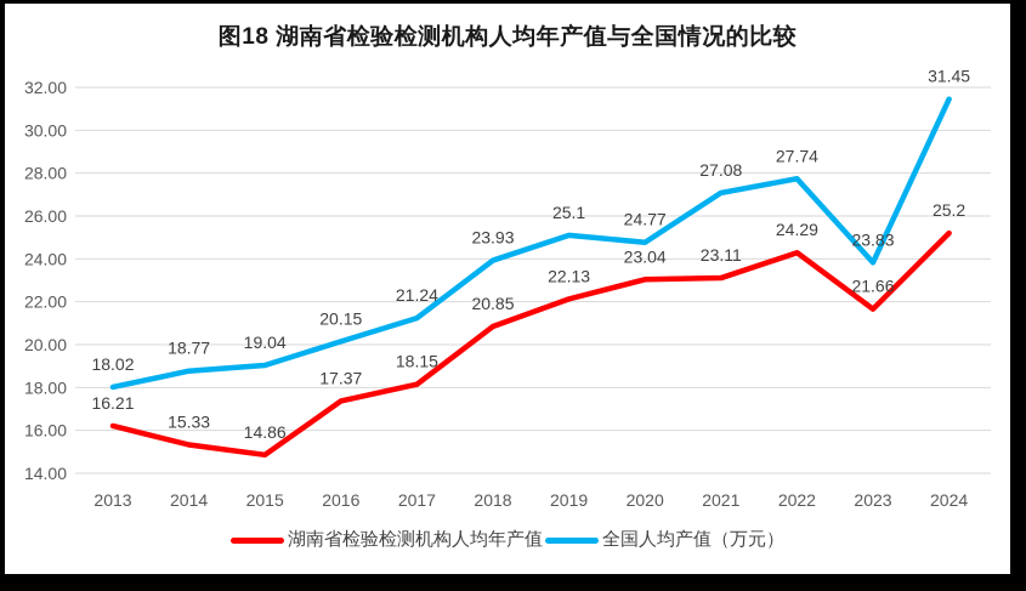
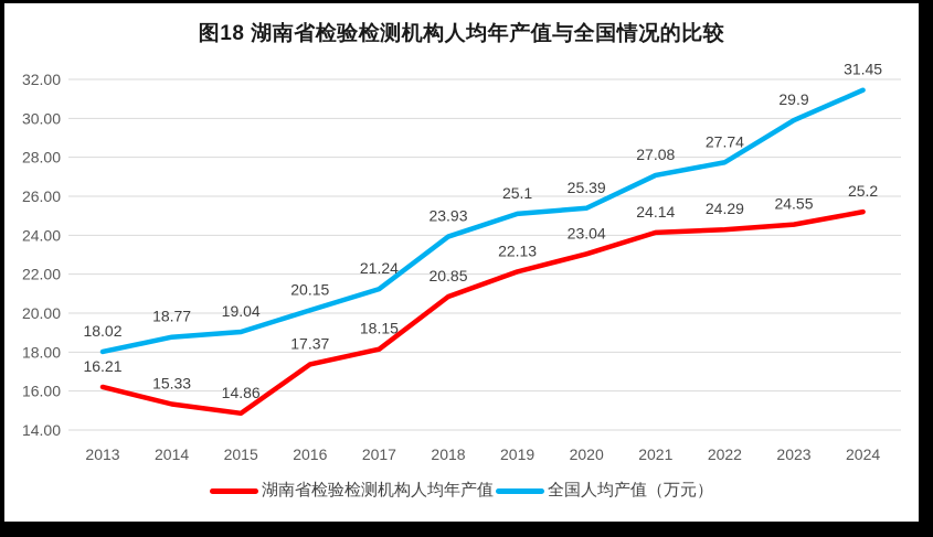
全国人均产值（万元）/2020: 24.77 -> 25.39
湖南省检验检测机构人均年产值/2021: 23.11 -> 24.14
湖南省检验检测机构人均年产值/2023: 21.66 -> 24.55
全国人均产值（万元）/2023: 23.83 -> 29.9
